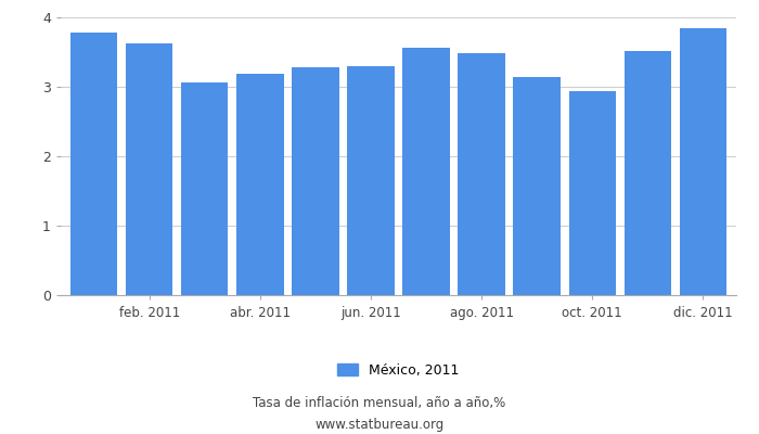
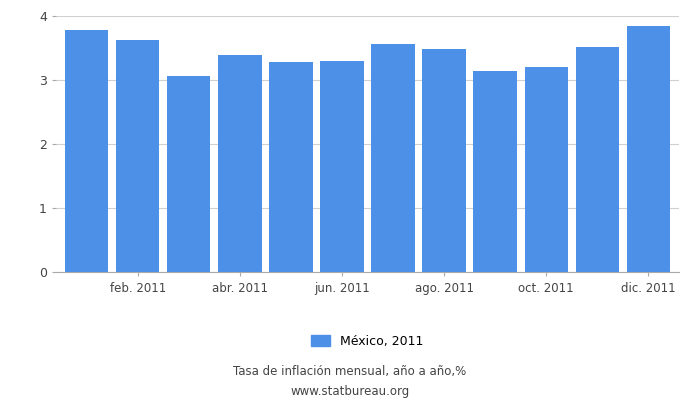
abr. 2011: 3.18 -> 3.39
oct. 2011: 2.94 -> 3.21
